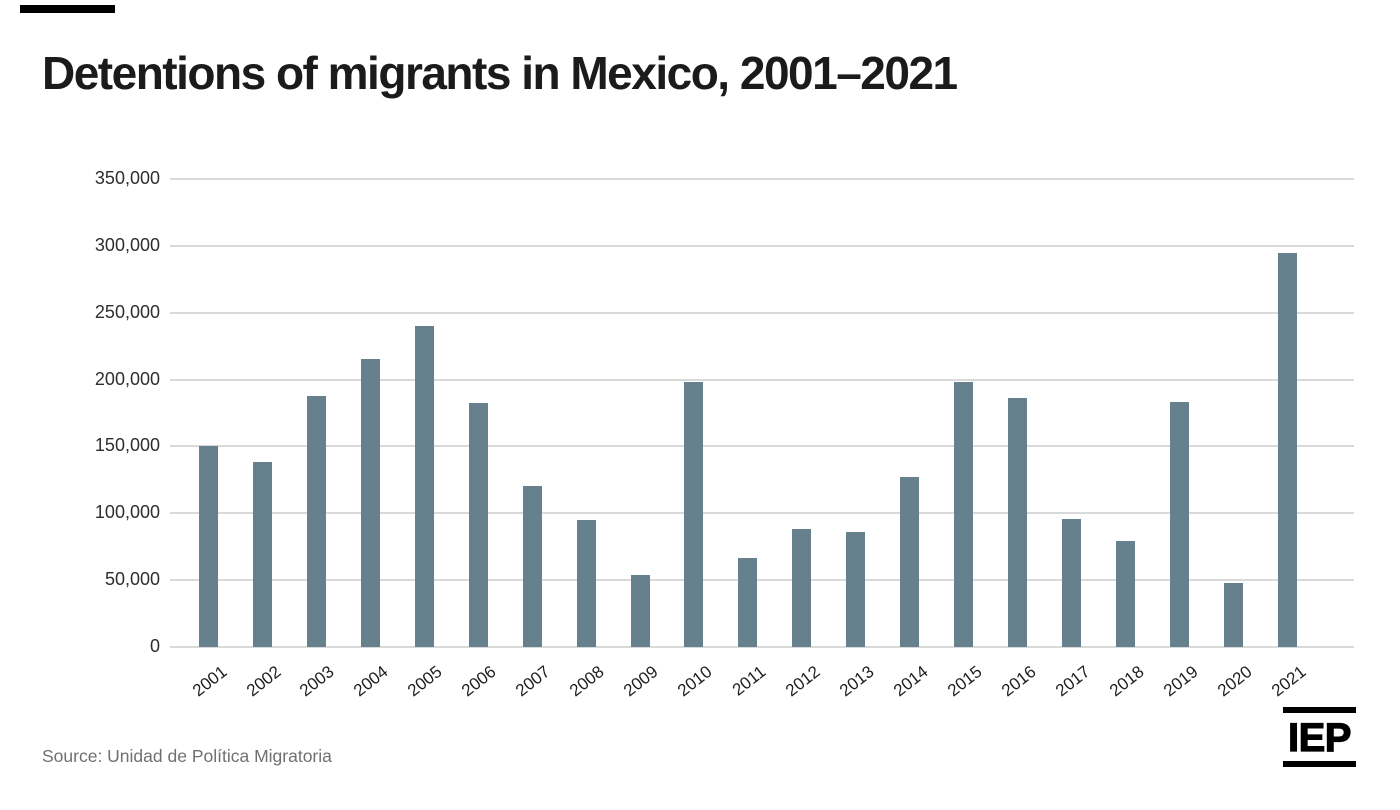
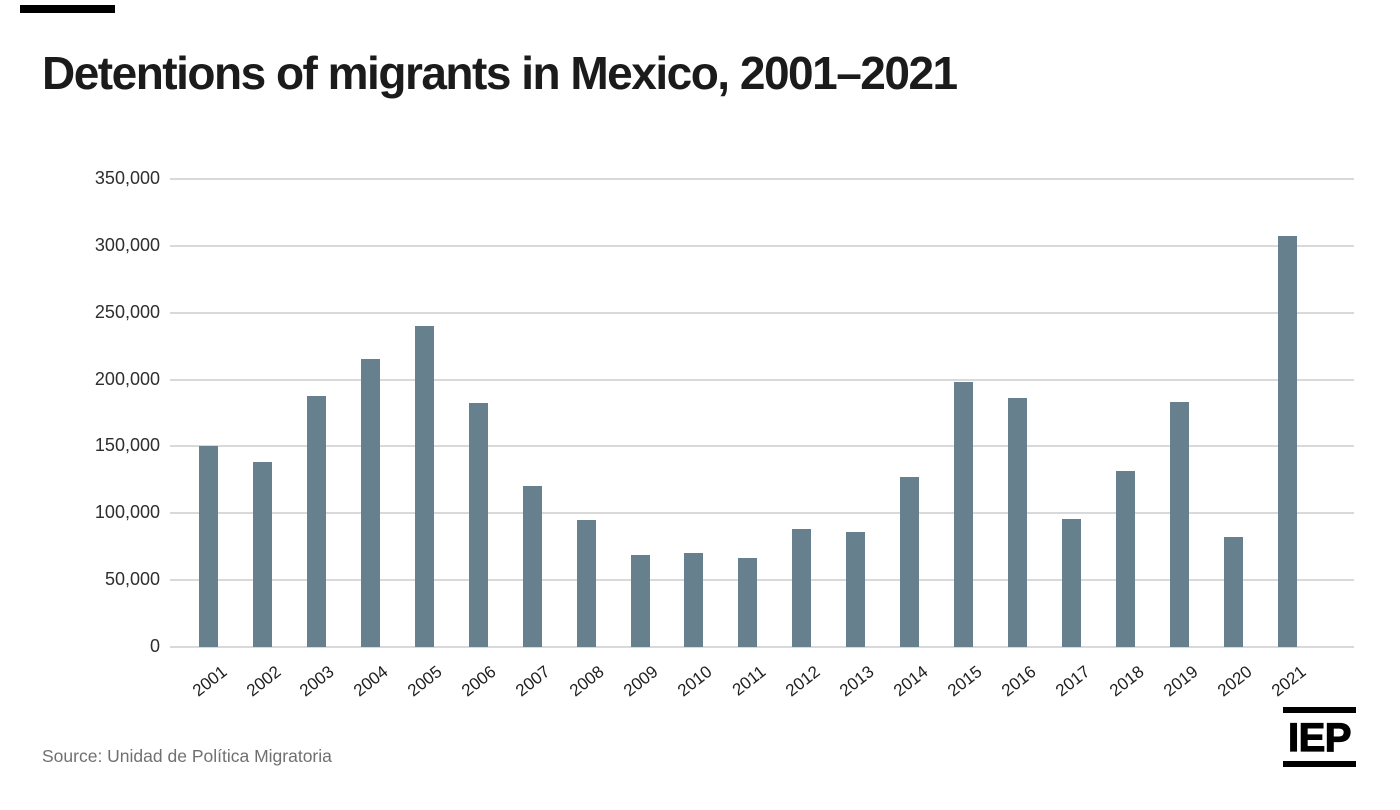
2009: 54000 -> 69000
2010: 198000 -> 70000
2018: 79000 -> 131000
2020: 48000 -> 82000
2021: 295000 -> 308000
